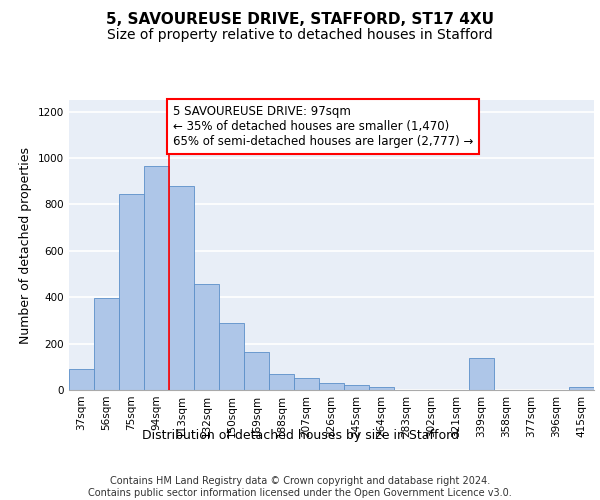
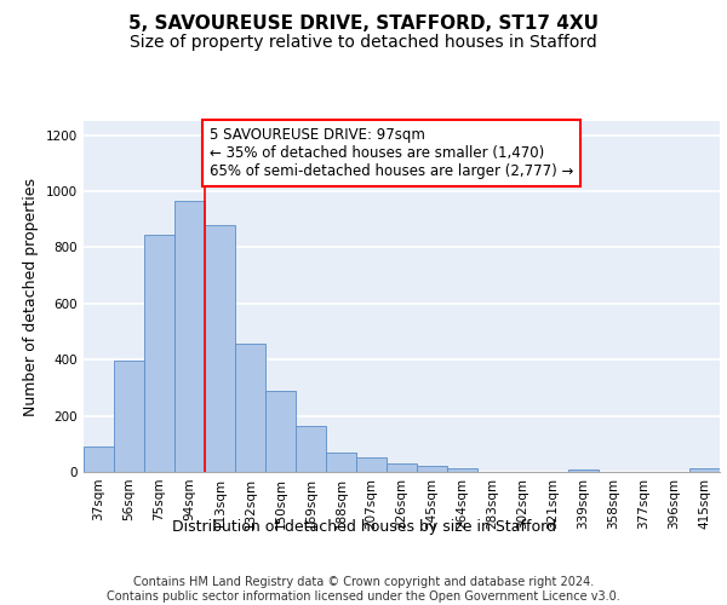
339sqm: 140 -> 10
